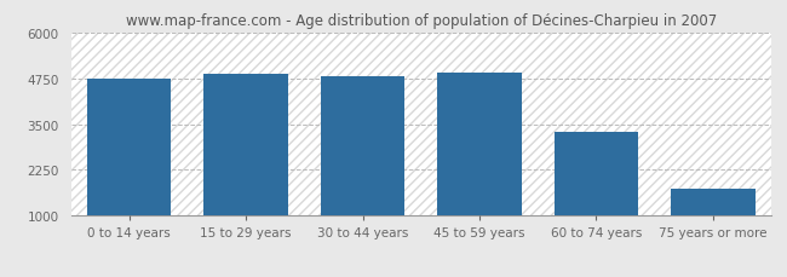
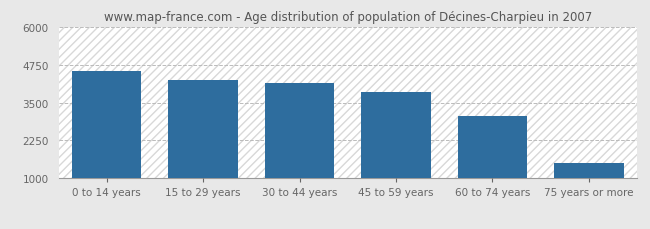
0 to 14 years: 4720 -> 4550
15 to 29 years: 4870 -> 4250
30 to 44 years: 4800 -> 4150
45 to 59 years: 4890 -> 3850
60 to 74 years: 3290 -> 3050
75 years or more: 1750 -> 1500
